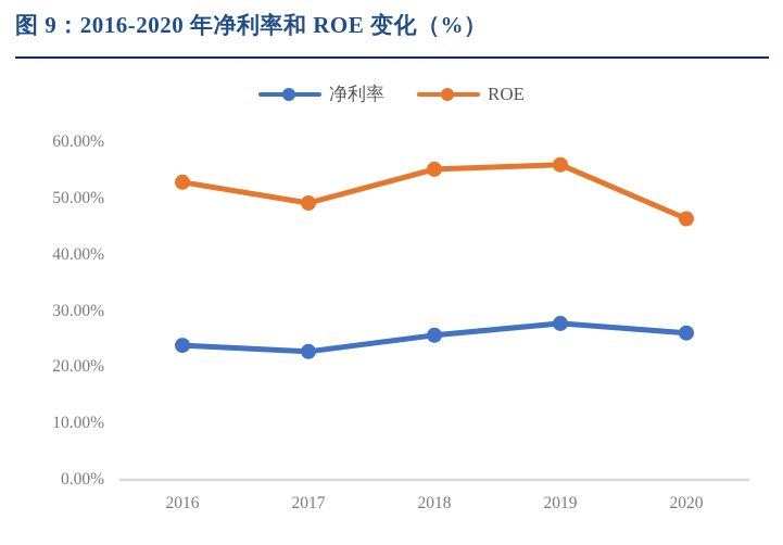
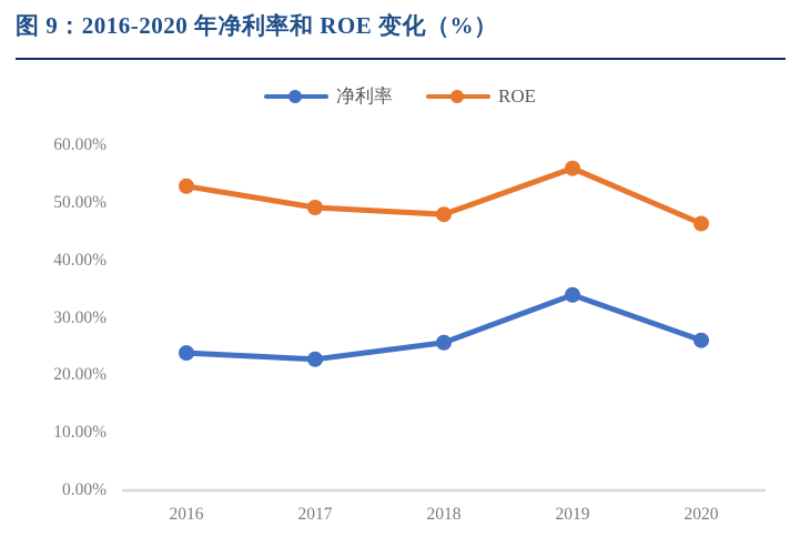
ROE/2018: 55% -> 48%
净利率/2019: 28% -> 34%
